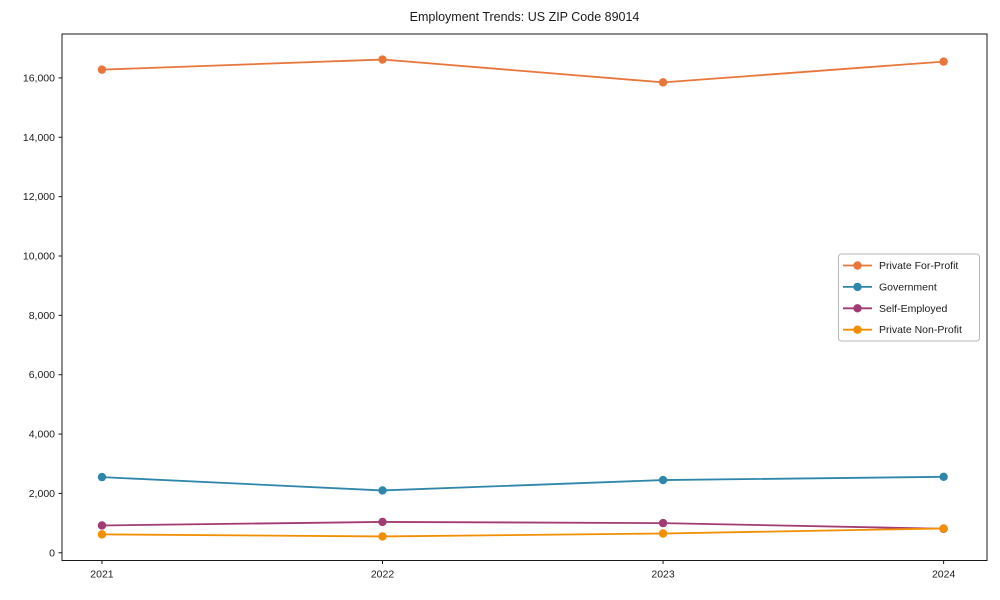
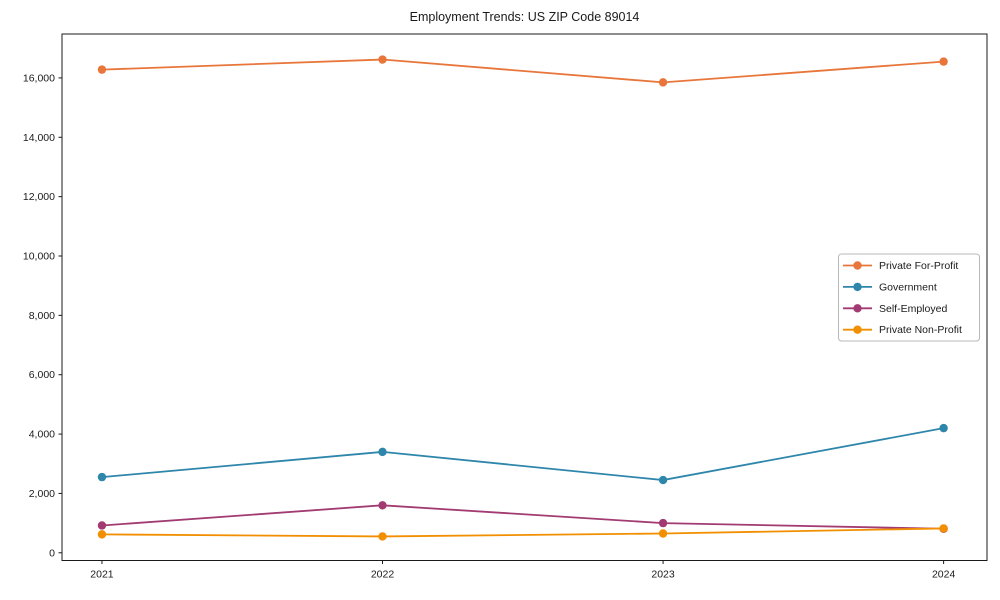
Government/2022: 2100 -> 3400
Self-Employed/2022: 1000 -> 1600
Government/2024: 2600 -> 4200
